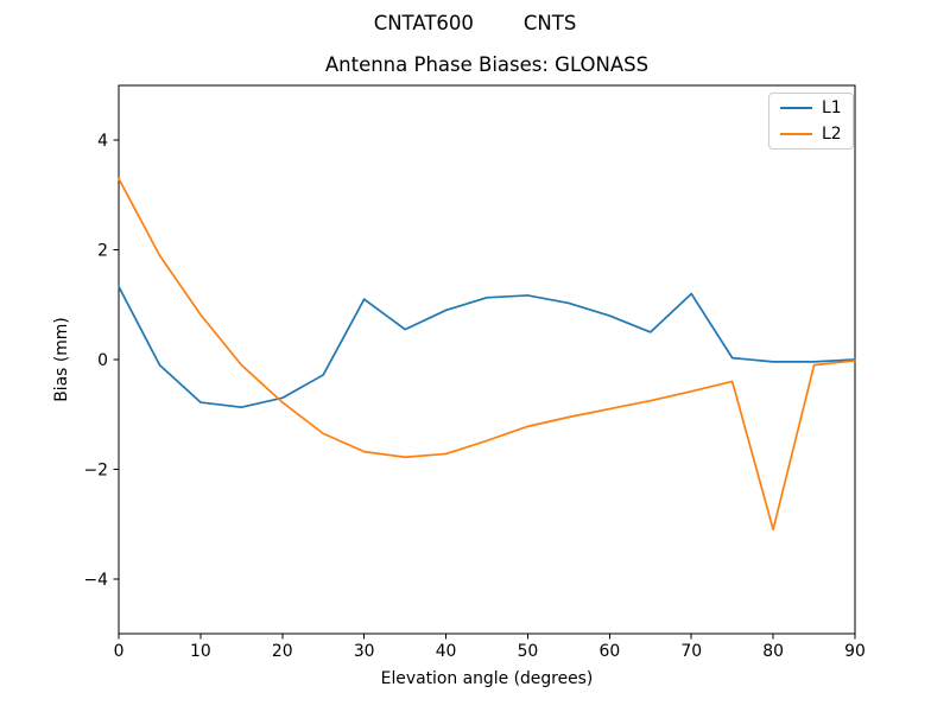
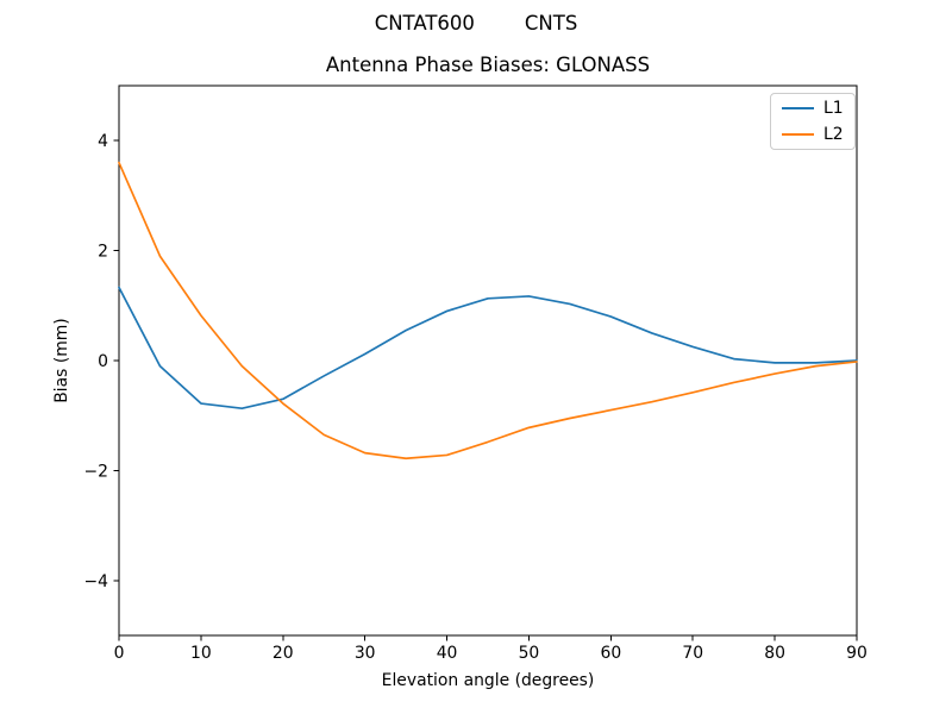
L2/0: 3.3 -> 3.6
L1/30: 1.1 -> 0.1
L1/70: 1.2 -> 0.2
L2/80: -3.1 -> -0.2
